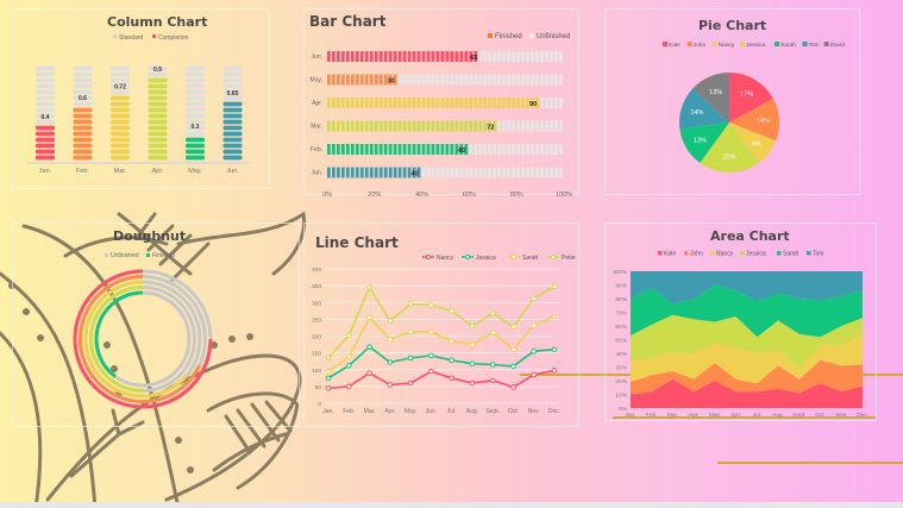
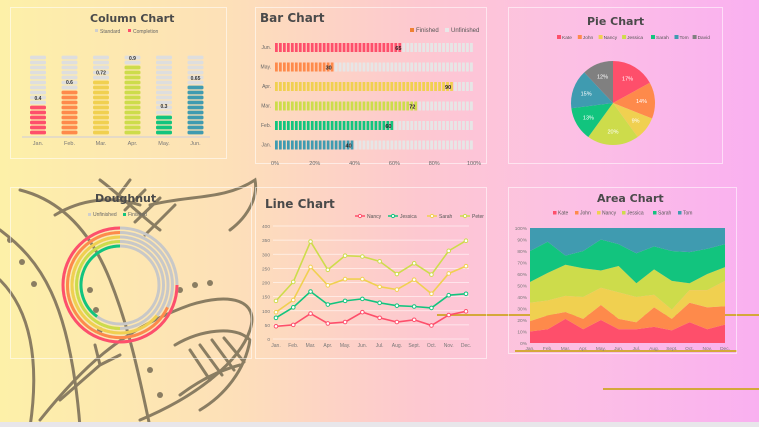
Pie Chart/Tom: 14% -> 15%
Pie Chart/David: 13% -> 12%
